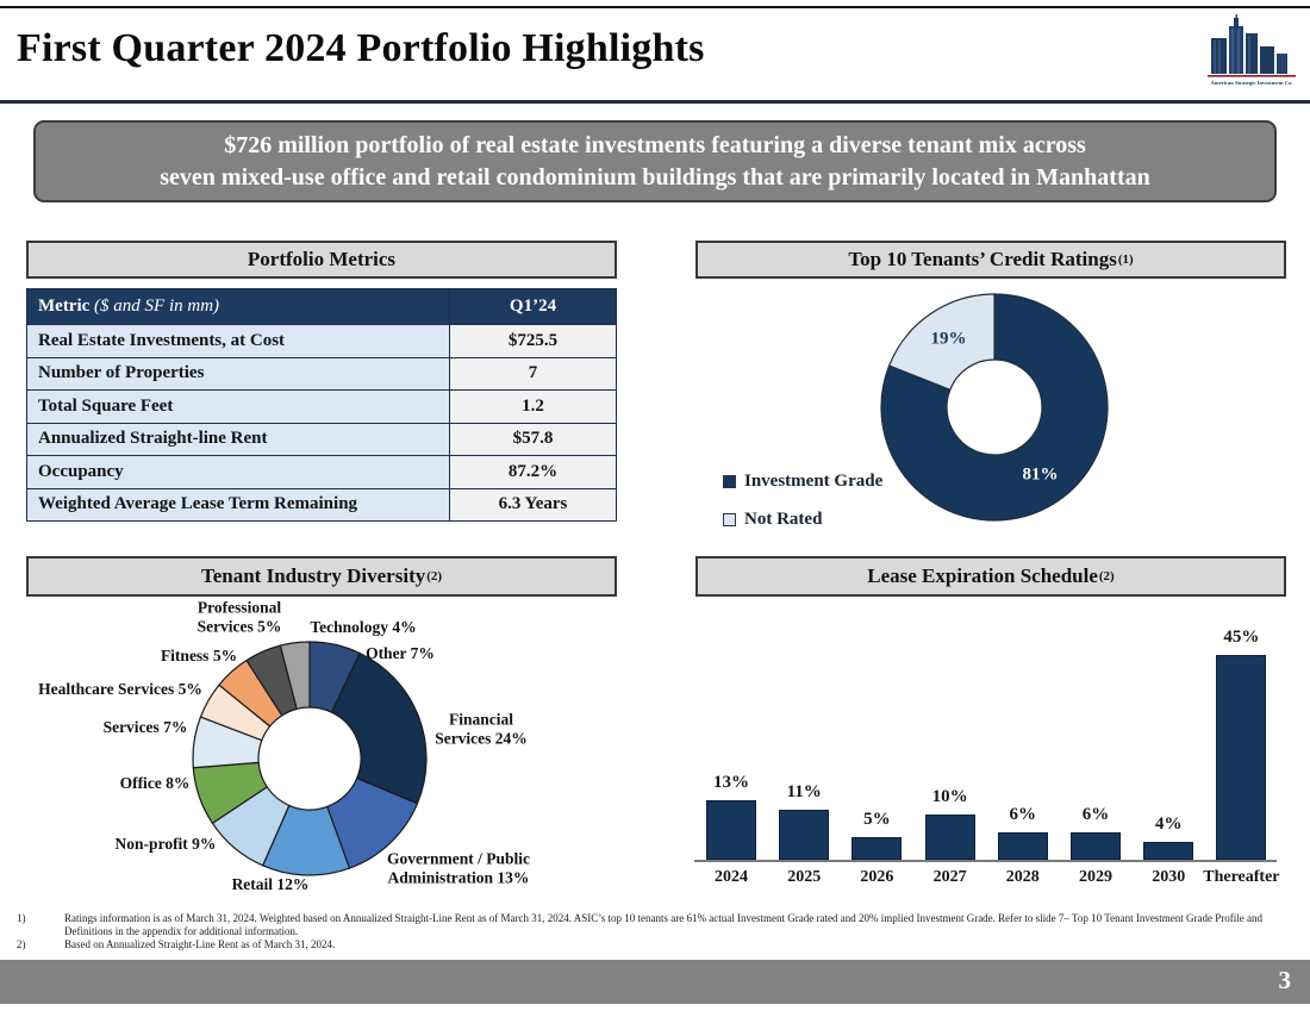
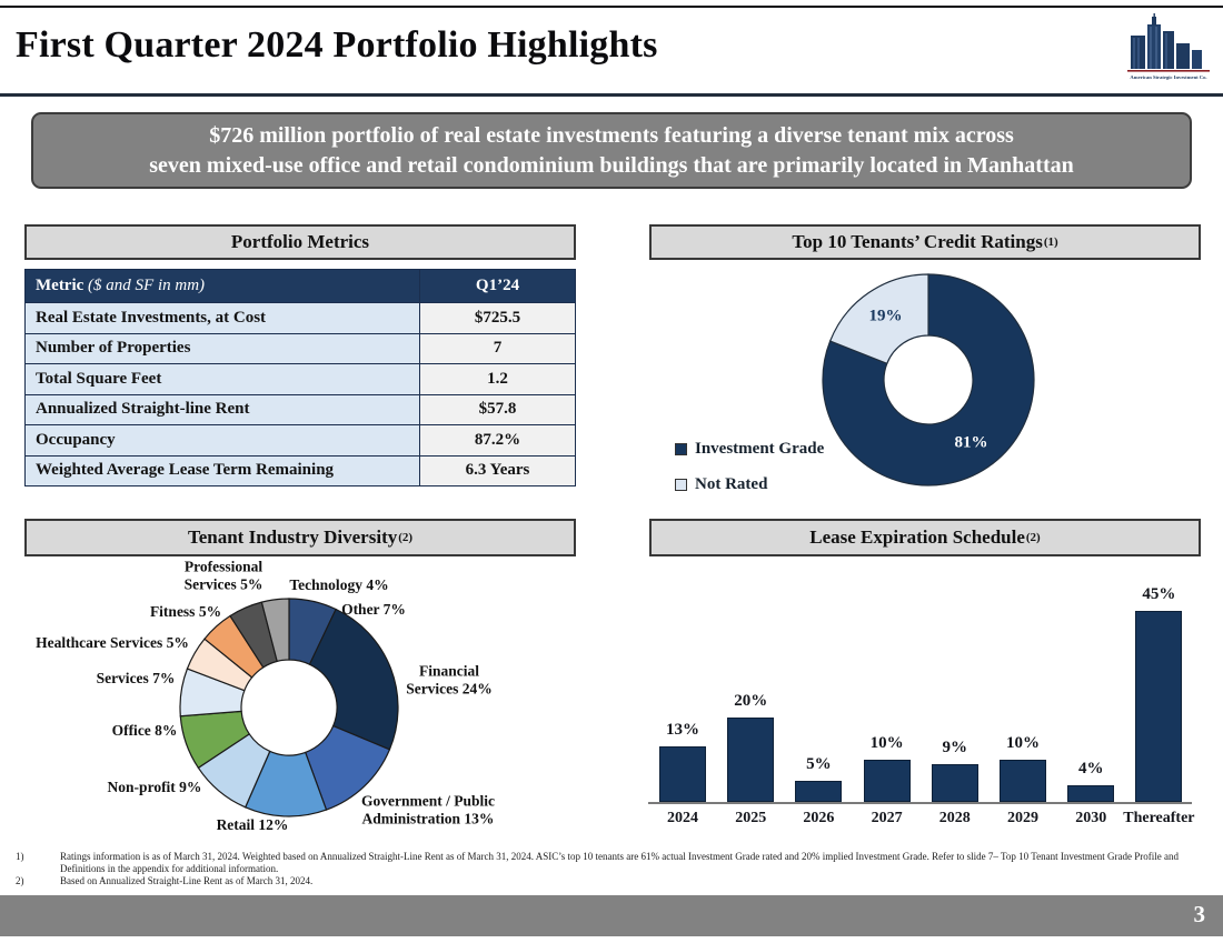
Lease Expiration Schedule/2025: 11% -> 20%
Lease Expiration Schedule/2028: 6% -> 9%
Lease Expiration Schedule/2029: 6% -> 10%
